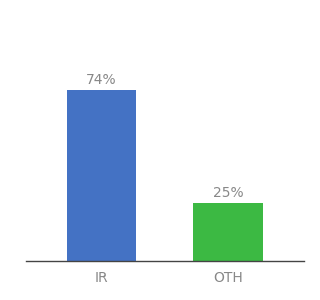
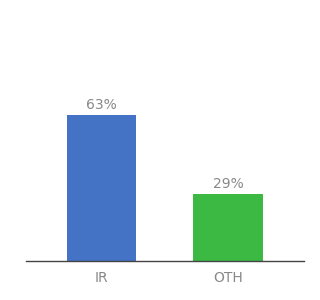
IR: 74% -> 63%
OTH: 25% -> 29%
